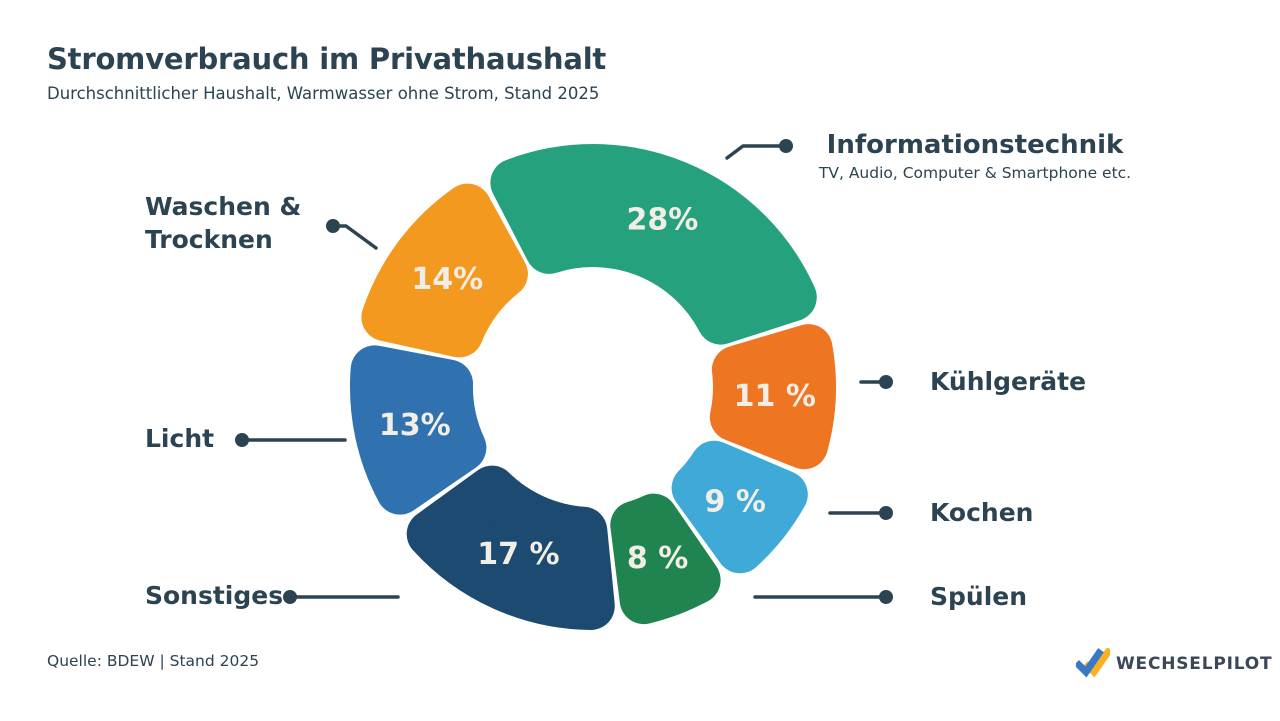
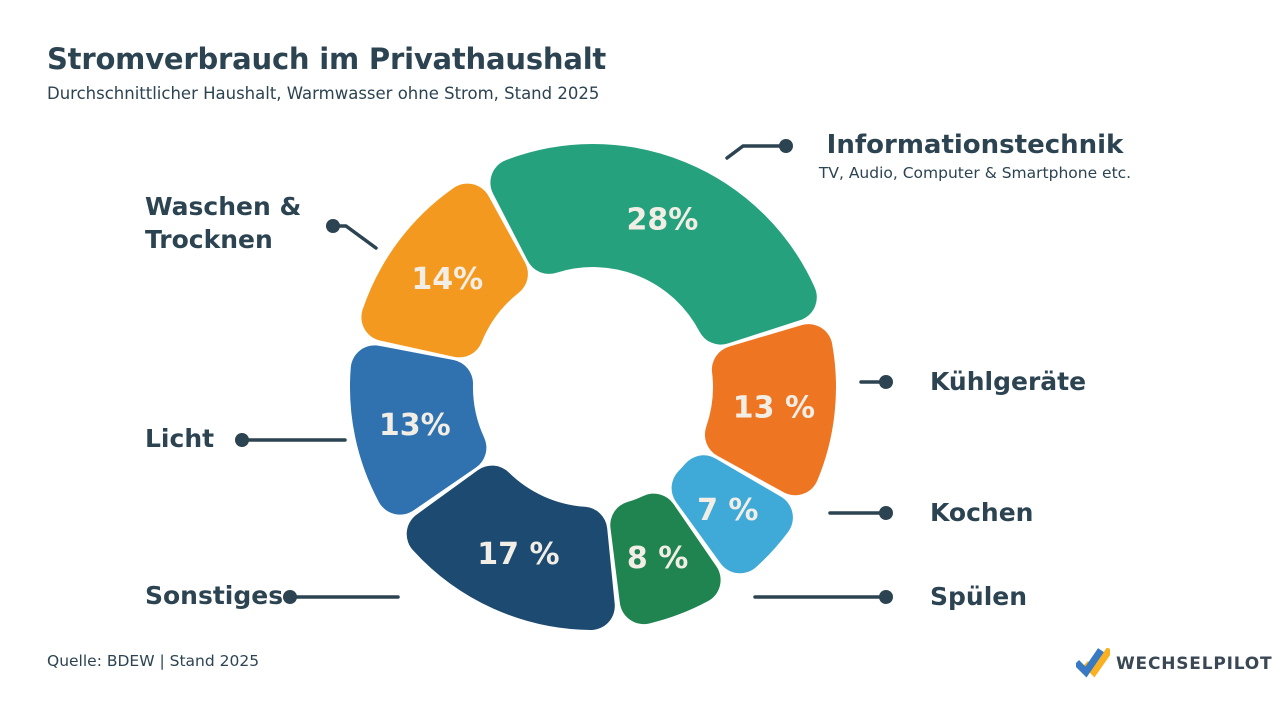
Kühlgeräte: 11 -> 13
Kochen: 9 -> 7
